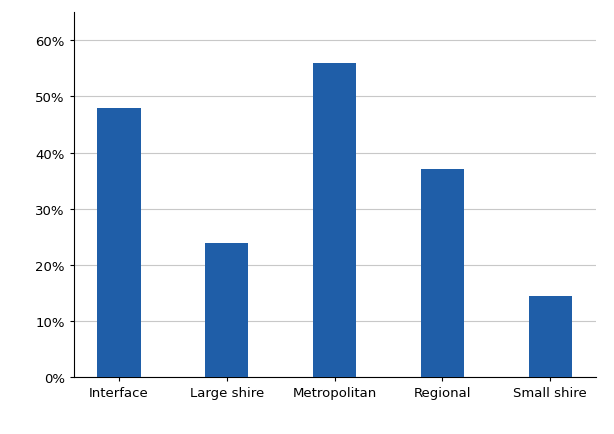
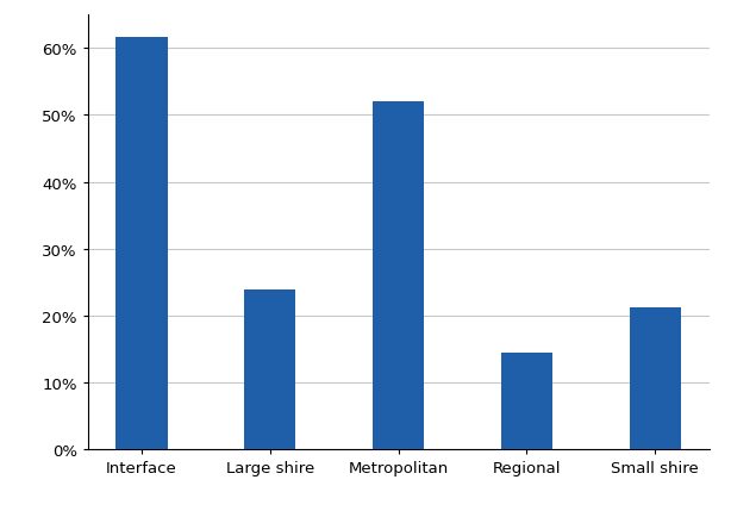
Interface: 48.0% -> 61.6%
Metropolitan: 56.0% -> 52.0%
Regional: 37.0% -> 14.4%
Small shire: 14.5% -> 21.2%
